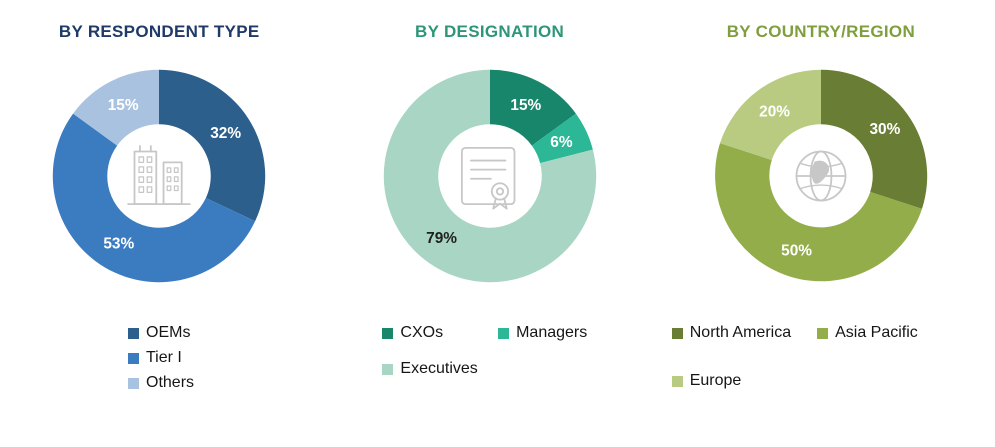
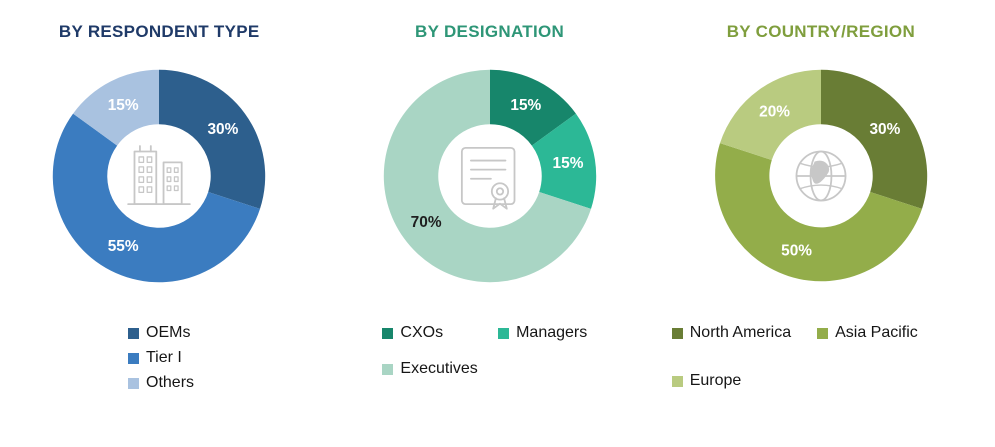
BY RESPONDENT TYPE/OEMs: 32% -> 30%
BY RESPONDENT TYPE/Tier I: 53% -> 55%
BY DESIGNATION/Managers: 6% -> 15%
BY DESIGNATION/Executives: 79% -> 70%
